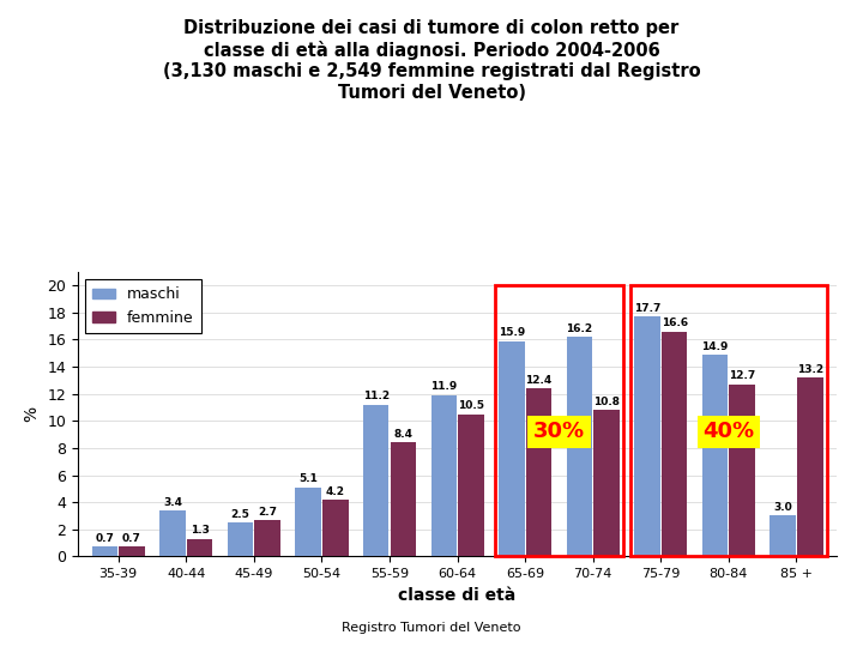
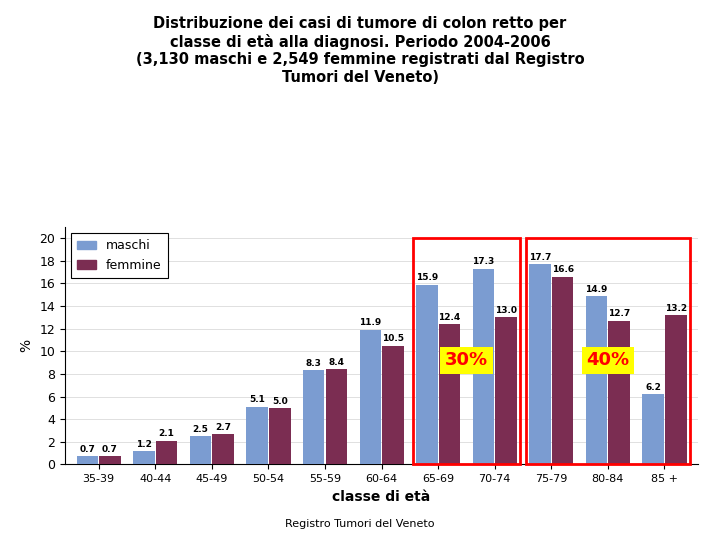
maschi/40-44: 3.4 -> 1.2
femmine/40-44: 1.3 -> 2.1
femmine/50-54: 4.2 -> 5.0
maschi/55-59: 11.2 -> 8.3
maschi/70-74: 16.2 -> 17.3
femmine/70-74: 10.8 -> 13.0
maschi/85 +: 3.0 -> 6.2
